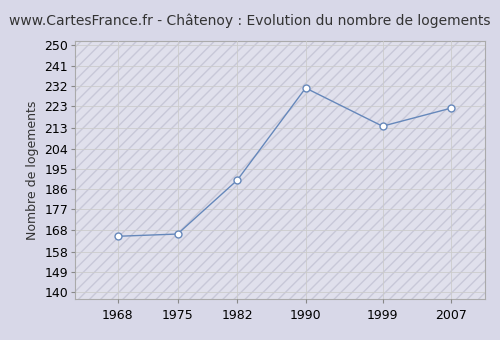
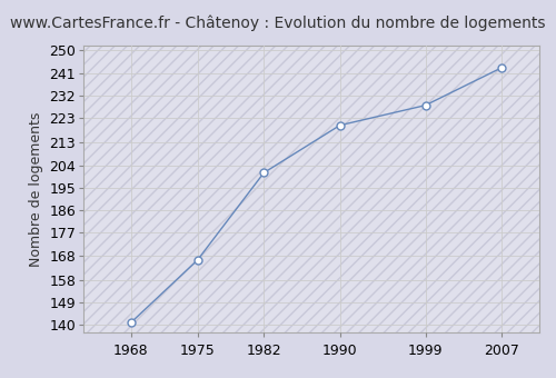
1968: 165 -> 141
1982: 190 -> 201
1990: 231 -> 220
1999: 214 -> 228
2007: 222 -> 243
